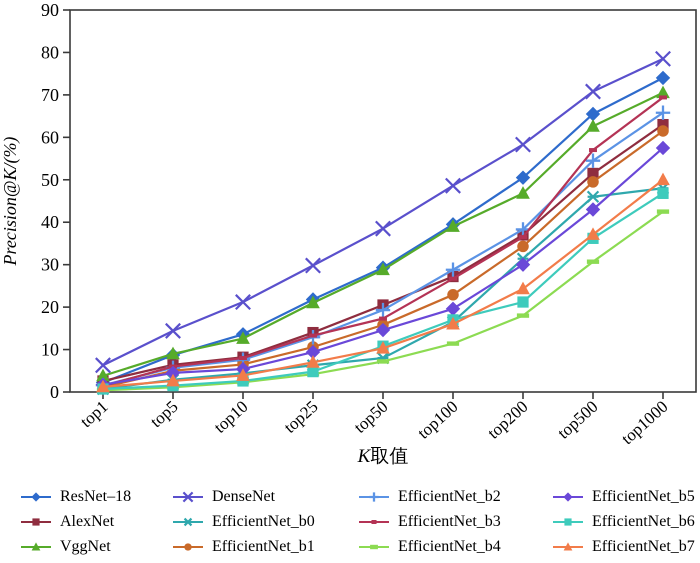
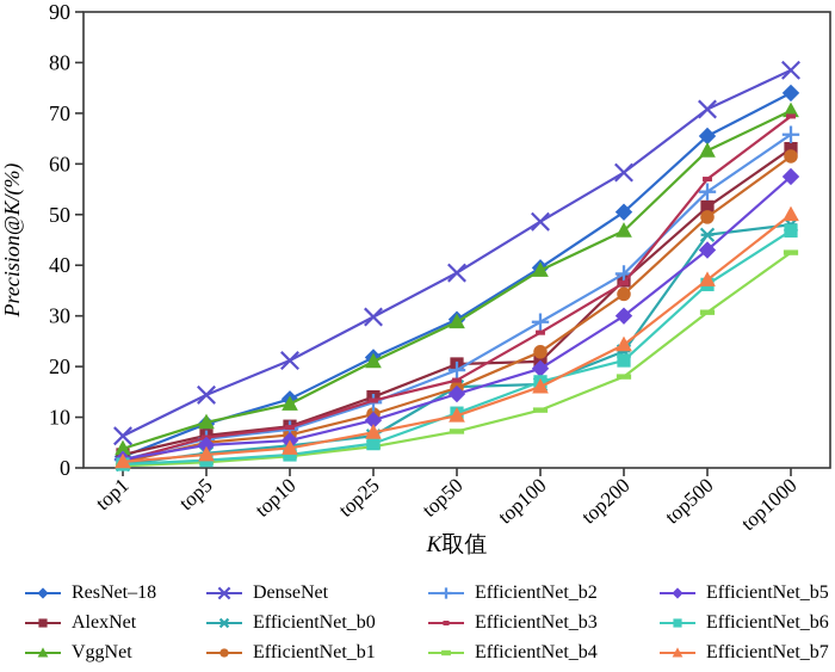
EfficientNet_b0/top50: 8 -> 16
AlexNet/top100: 27 -> 21
EfficientNet_b0/top200: 31 -> 23
